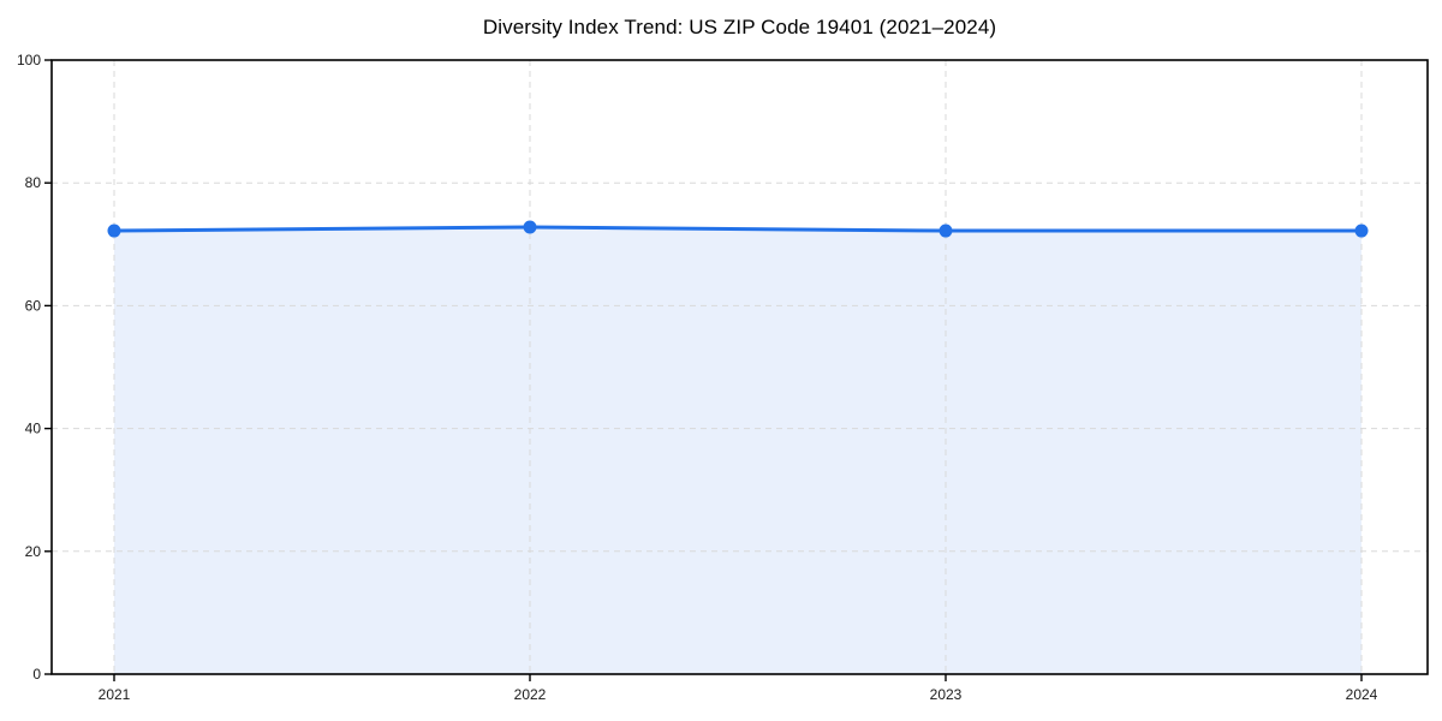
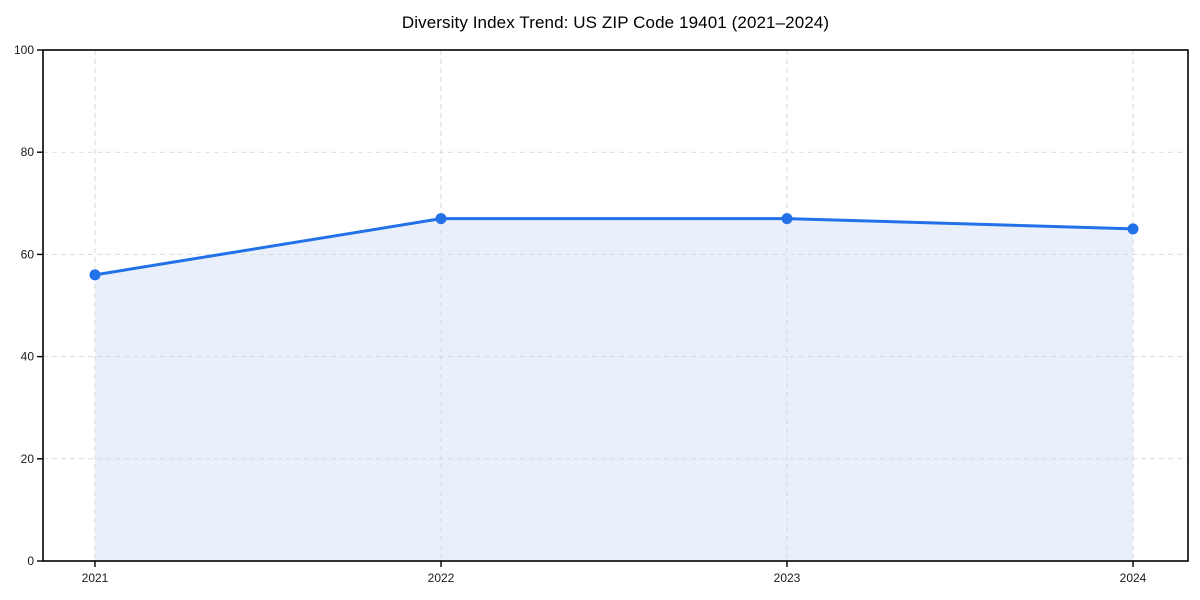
2021: 72 -> 56
2022: 73 -> 67
2023: 72 -> 67
2024: 72 -> 65
